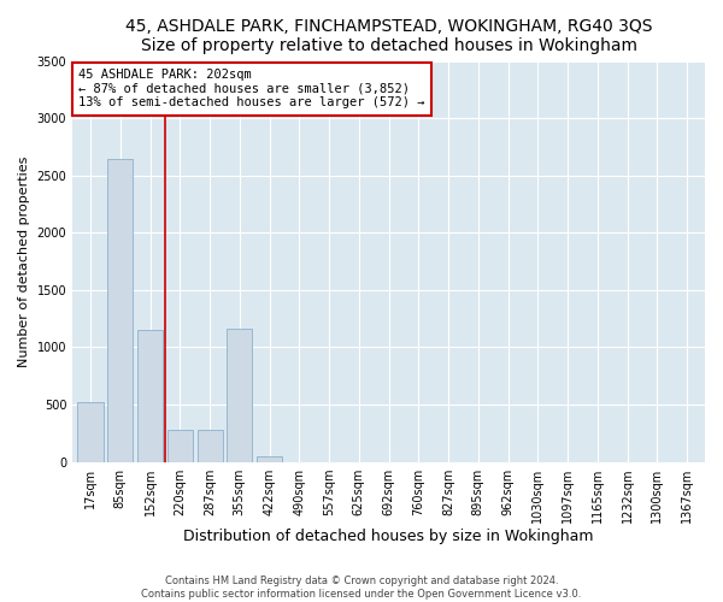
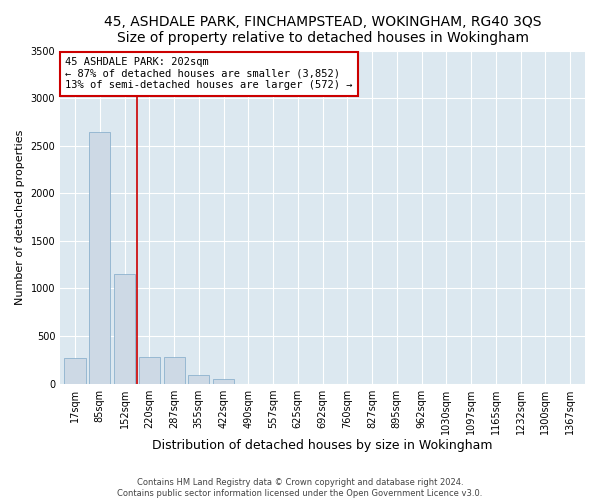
17sqm: 520 -> 270
355sqm: 1160 -> 90
